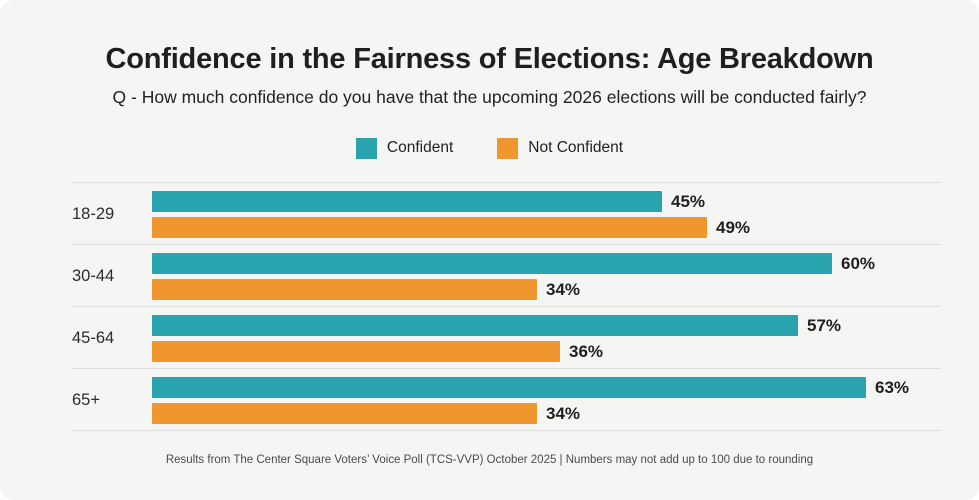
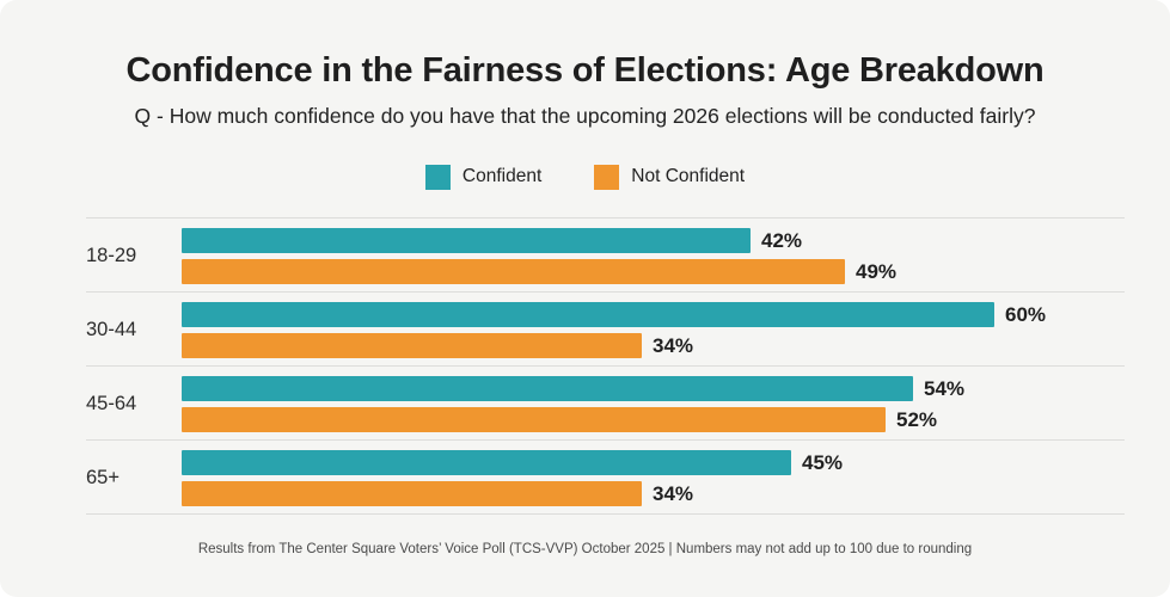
Confident/18-29: 45% -> 42%
Confident/45-64: 57% -> 54%
Not Confident/45-64: 36% -> 52%
Confident/65+: 63% -> 45%
